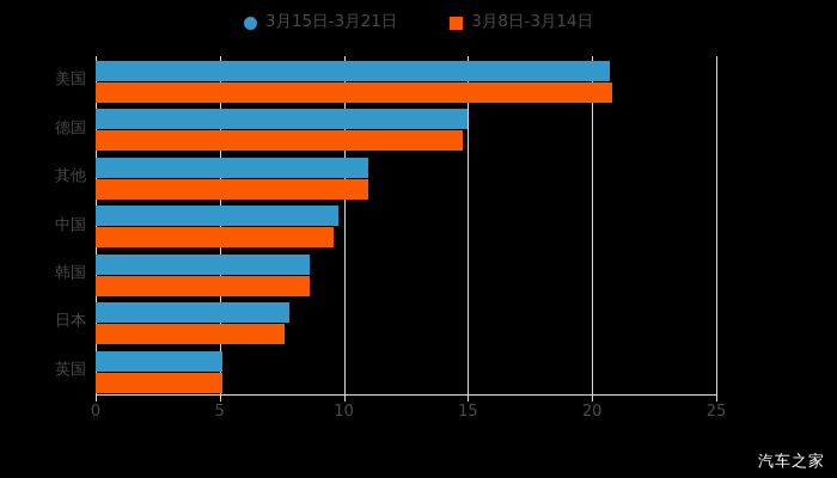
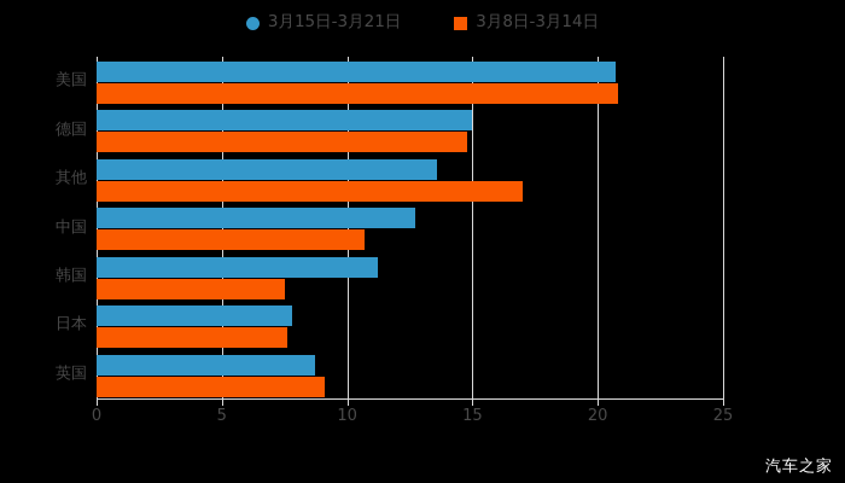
3月15日-3月21日/其他: 11.0 -> 13.6
3月8日-3月14日/其他: 11.0 -> 17.0
3月15日-3月21日/中国: 9.8 -> 12.7
3月8日-3月14日/中国: 9.6 -> 10.7
3月15日-3月21日/韩国: 8.6 -> 11.2
3月8日-3月14日/韩国: 8.6 -> 7.5
3月15日-3月21日/英国: 5.1 -> 8.7
3月8日-3月14日/英国: 5.1 -> 9.1
